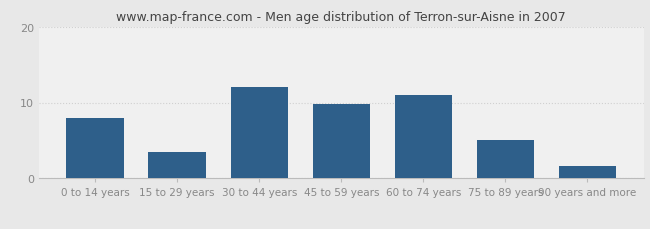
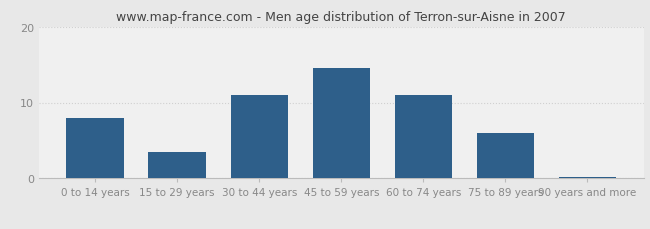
30 to 44 years: 12.0 -> 11.0
45 to 59 years: 9.8 -> 14.5
75 to 89 years: 5.0 -> 6.0
90 years and more: 1.6 -> 0.2
